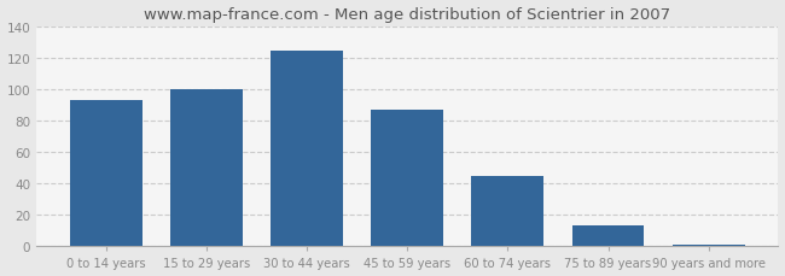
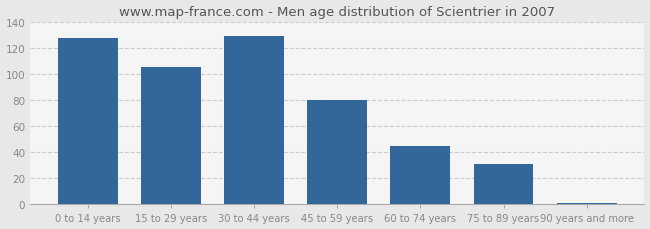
0 to 14 years: 93 -> 127
15 to 29 years: 100 -> 105
30 to 44 years: 124 -> 129
45 to 59 years: 87 -> 80
75 to 89 years: 13 -> 31
